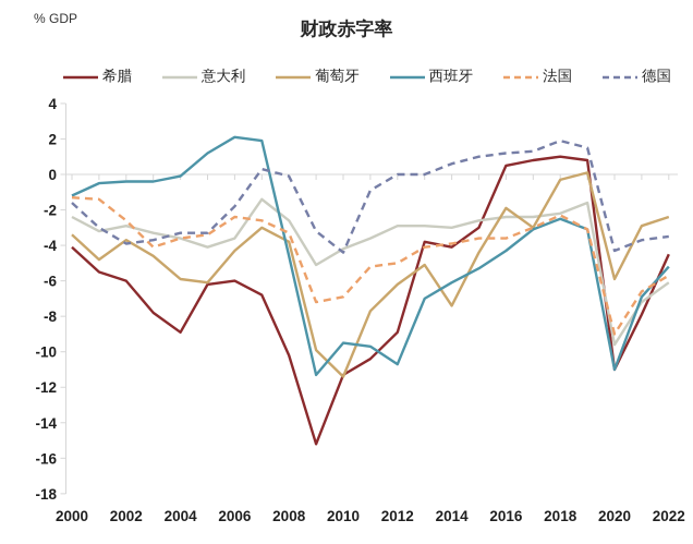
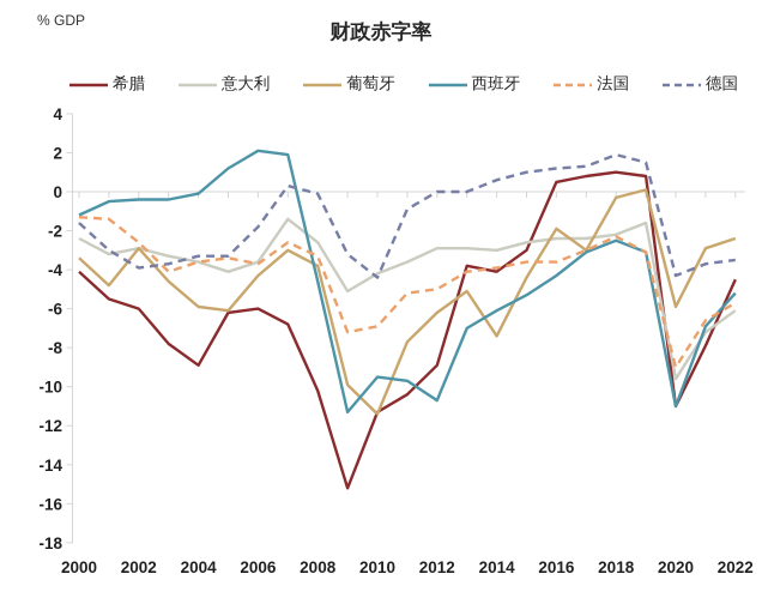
葡萄牙/2002: -3.7 -> -2.9
法国/2006: -2.4 -> -3.7
